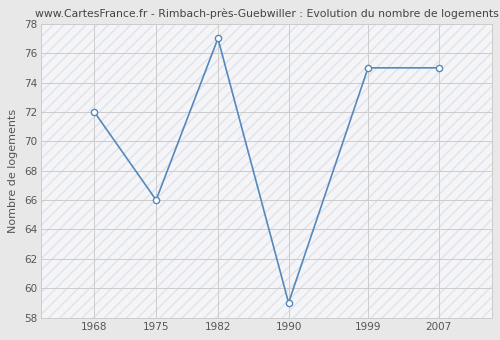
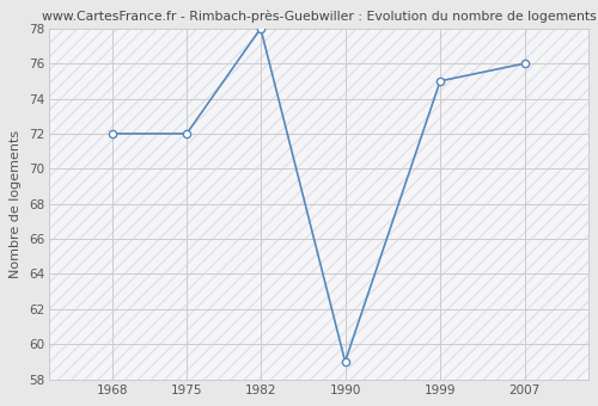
1975: 66 -> 72
1982: 77 -> 78
2007: 75 -> 76
